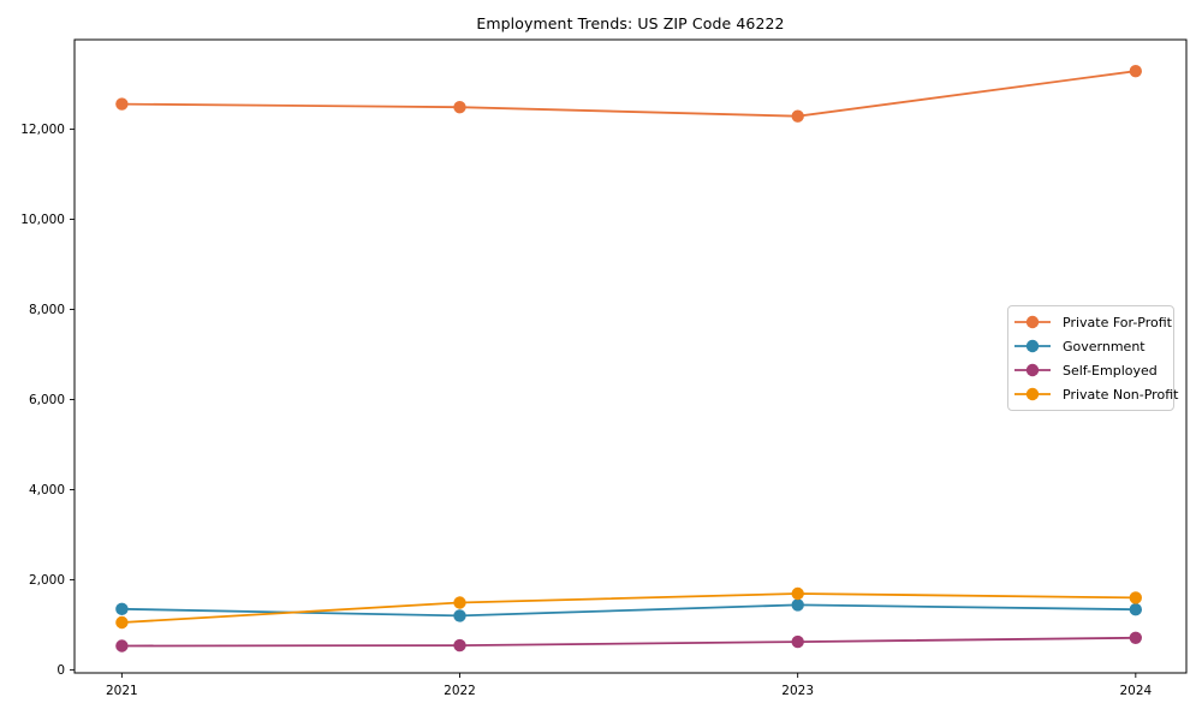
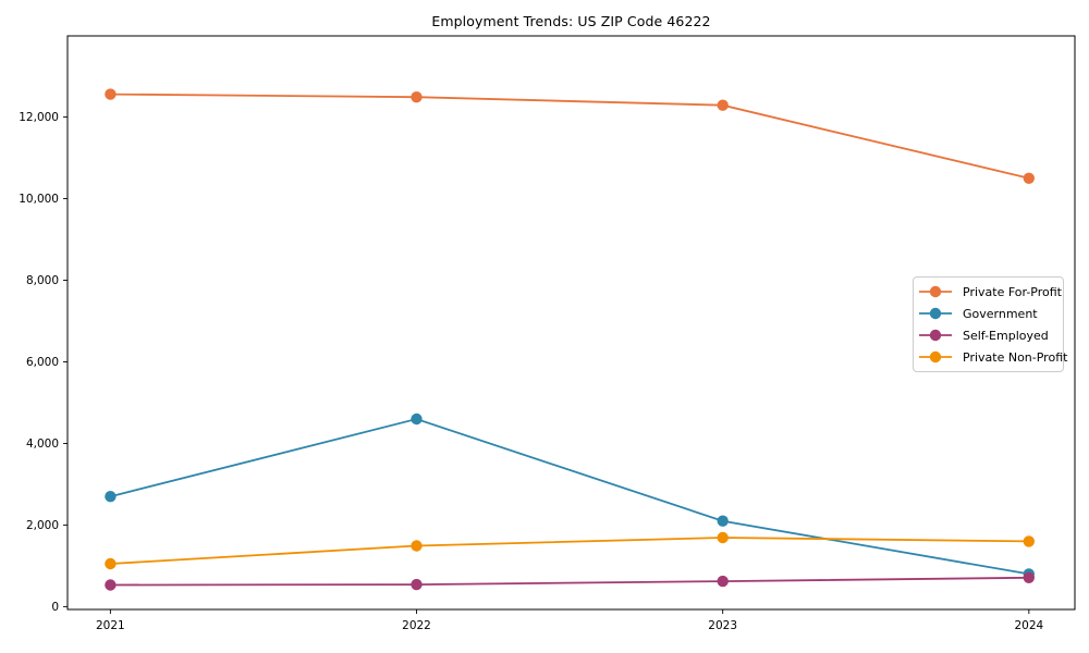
Government/2021: 1400 -> 2700
Government/2022: 1200 -> 4600
Government/2023: 1400 -> 2100
Private For-Profit/2024: 13300 -> 10500
Government/2024: 1300 -> 800
